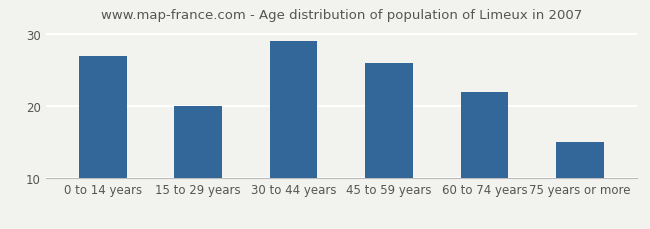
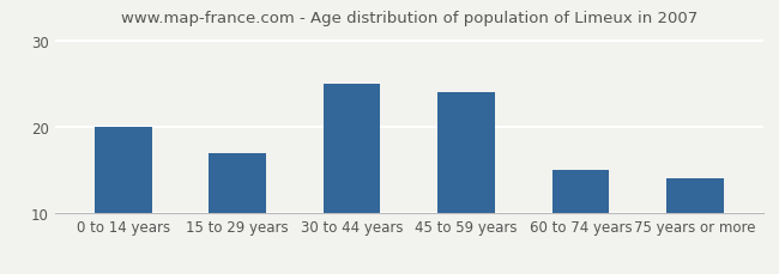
0 to 14 years: 27 -> 20
15 to 29 years: 20 -> 17
30 to 44 years: 29 -> 25
45 to 59 years: 26 -> 24
60 to 74 years: 22 -> 15
75 years or more: 15 -> 14
